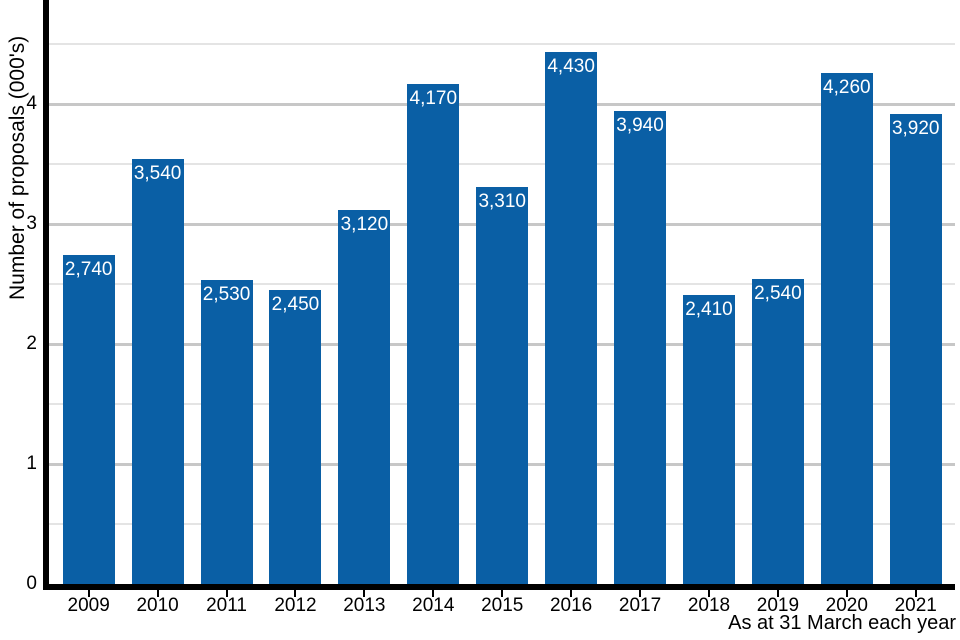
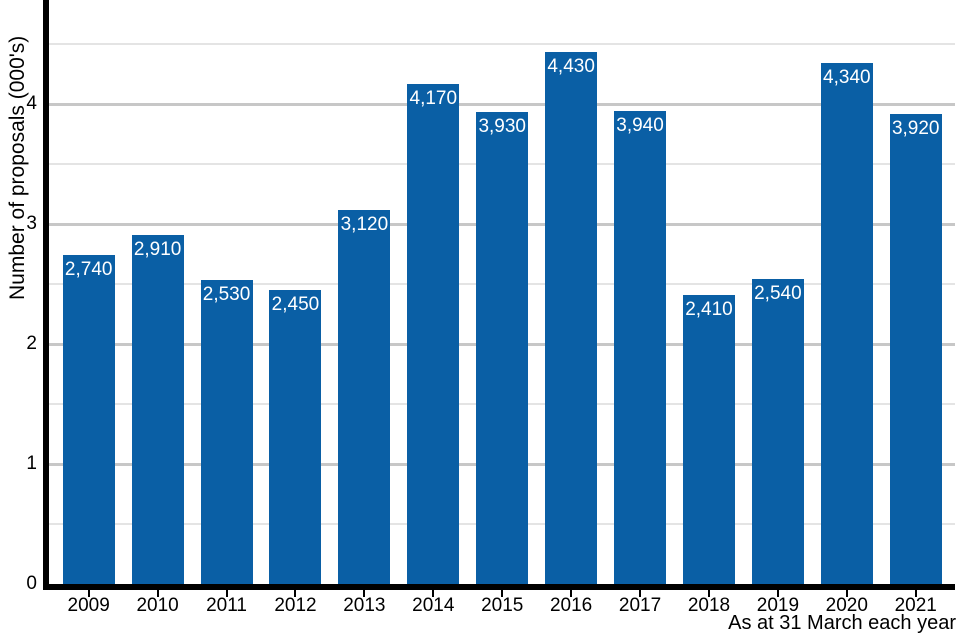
2010: 3,540 -> 2,910
2015: 3,310 -> 3,930
2020: 4,260 -> 4,340
